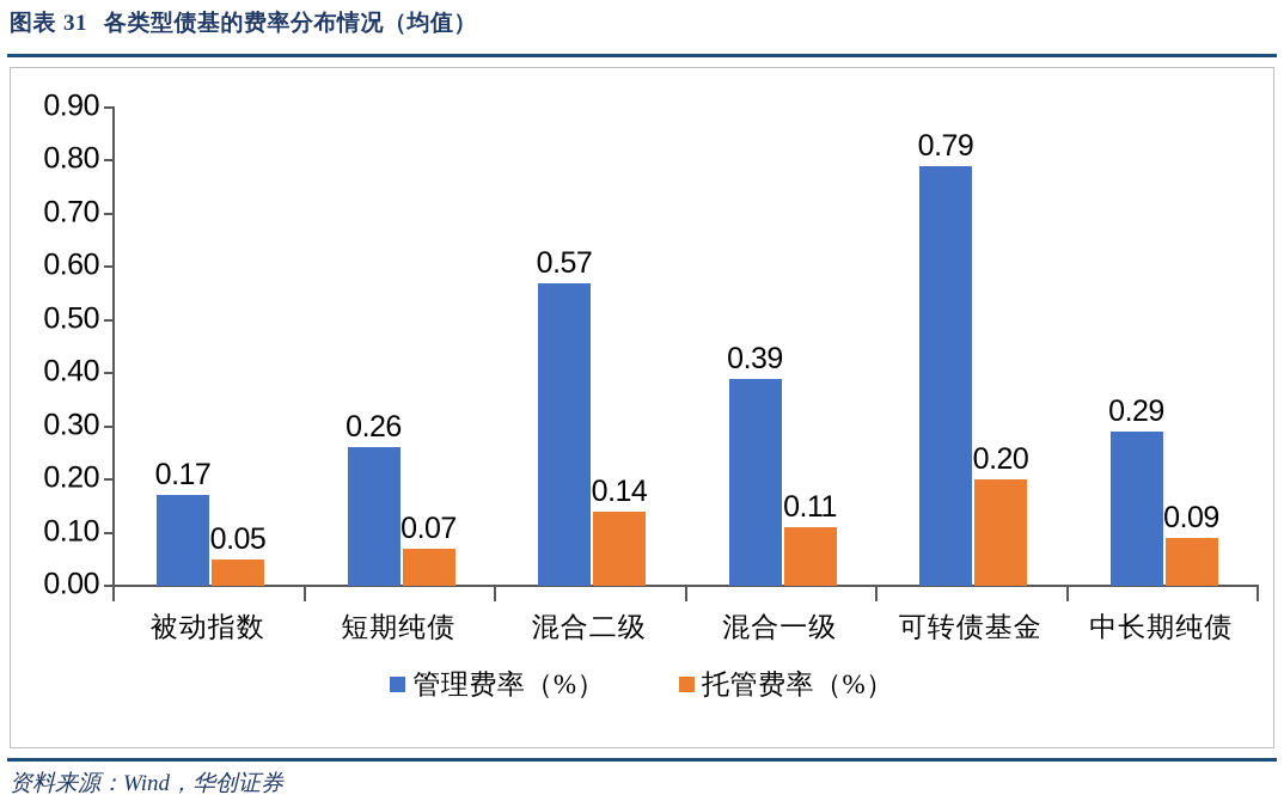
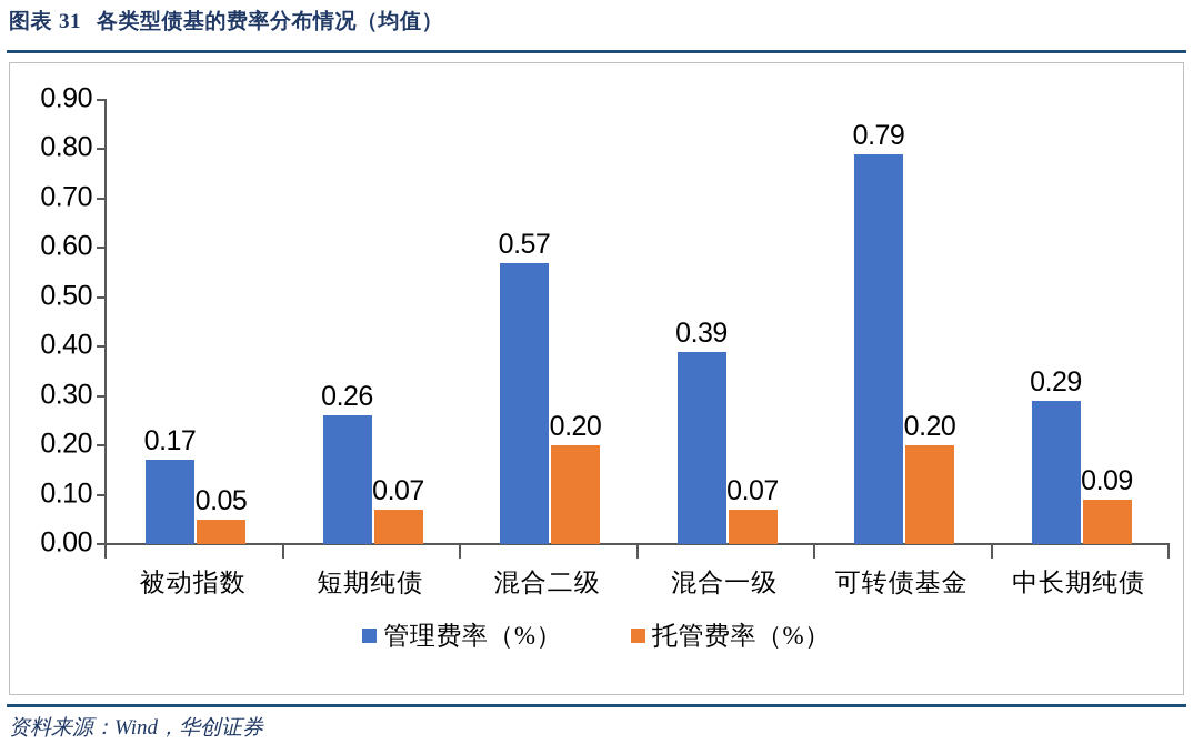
托管费率（%）/混合二级: 0.14 -> 0.20
托管费率（%）/混合一级: 0.11 -> 0.07
